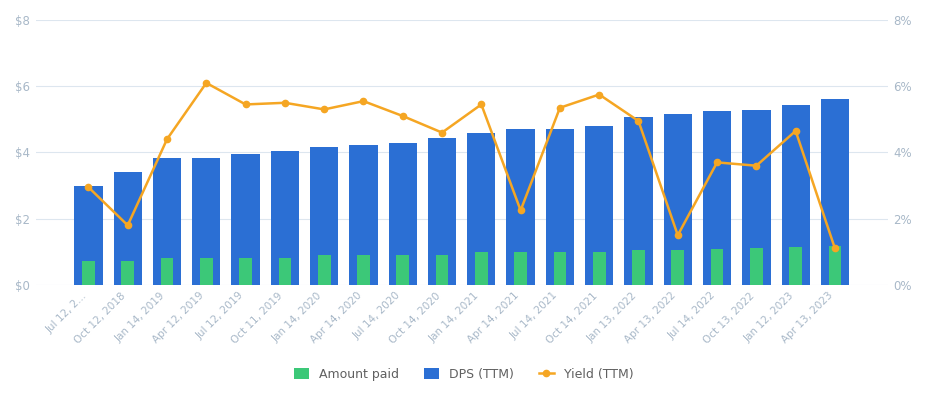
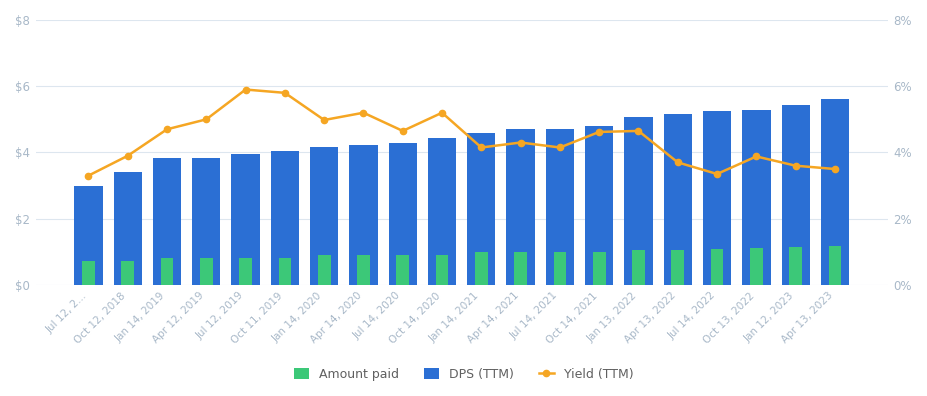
Yield (TTM)/Jul 12, 2...: 2.95% -> 3.30%
Yield (TTM)/Oct 12, 2018: 1.80% -> 3.90%
Yield (TTM)/Jan 14, 2019: 4.40% -> 4.70%
Yield (TTM)/Apr 12, 2019: 6.10% -> 5.00%
Yield (TTM)/Jul 12, 2019: 5.45% -> 5.90%
Yield (TTM)/Oct 11, 2019: 5.50% -> 5.80%
Yield (TTM)/Jan 14, 2020: 5.30% -> 4.98%
Yield (TTM)/Apr 14, 2020: 5.55% -> 5.20%
Yield (TTM)/Jul 14, 2020: 5.10% -> 4.65%
Yield (TTM)/Oct 14, 2020: 4.60% -> 5.20%
Yield (TTM)/Jan 14, 2021: 5.45% -> 4.15%
Yield (TTM)/Apr 14, 2021: 2.25% -> 4.30%
Yield (TTM)/Jul 14, 2021: 5.35% -> 4.15%
Yield (TTM)/Oct 14, 2021: 5.75% -> 4.62%
Yield (TTM)/Jan 13, 2022: 4.95% -> 4.65%
Yield (TTM)/Apr 13, 2022: 1.50% -> 3.70%
Yield (TTM)/Jul 14, 2022: 3.70% -> 3.35%
Yield (TTM)/Oct 13, 2022: 3.60% -> 3.88%
Yield (TTM)/Jan 12, 2023: 4.65% -> 3.60%
Yield (TTM)/Apr 13, 2023: 1.10% -> 3.50%
